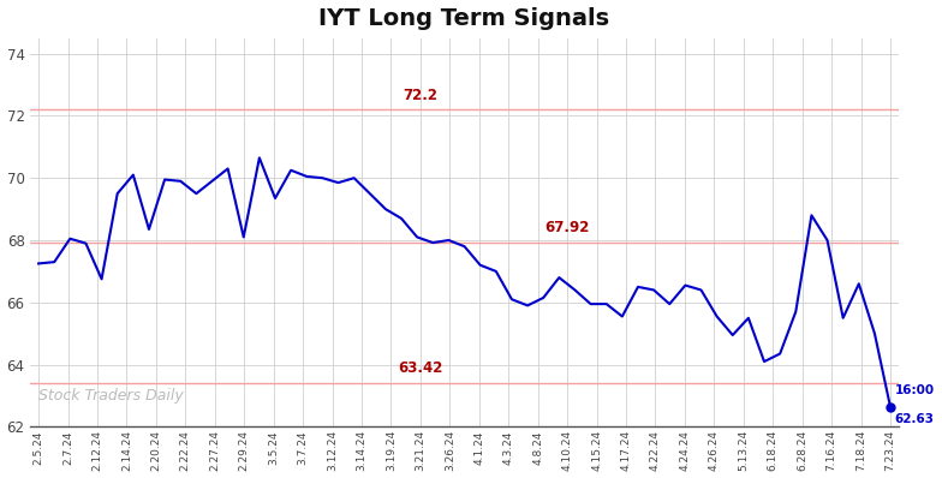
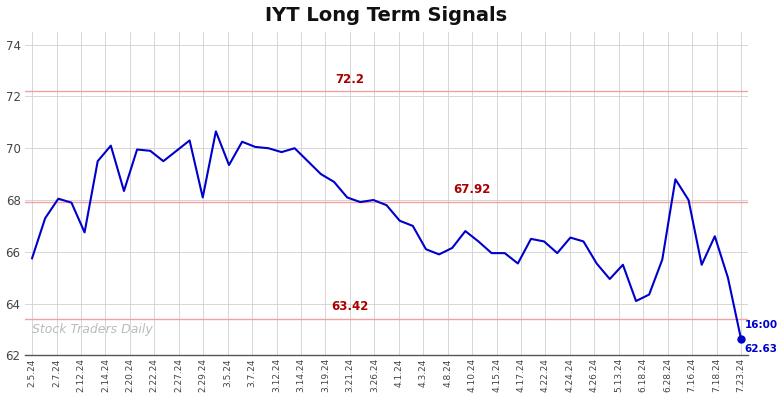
2.5.24: 67.25 -> 65.75
